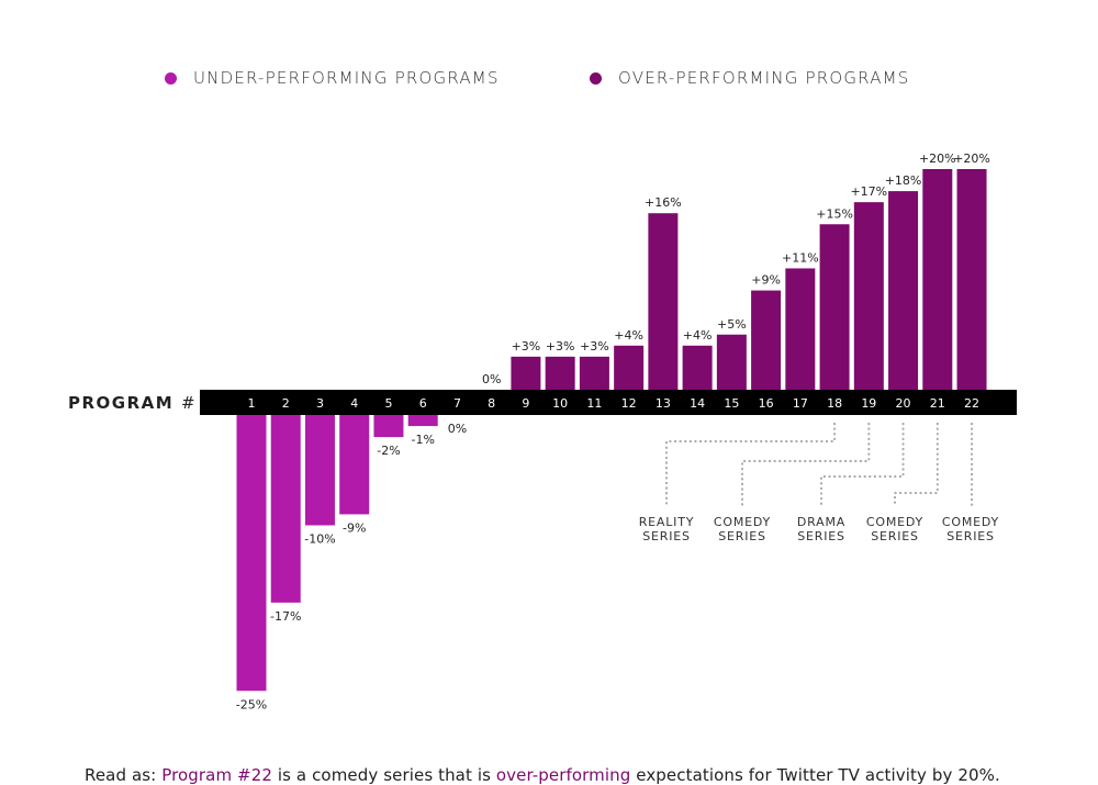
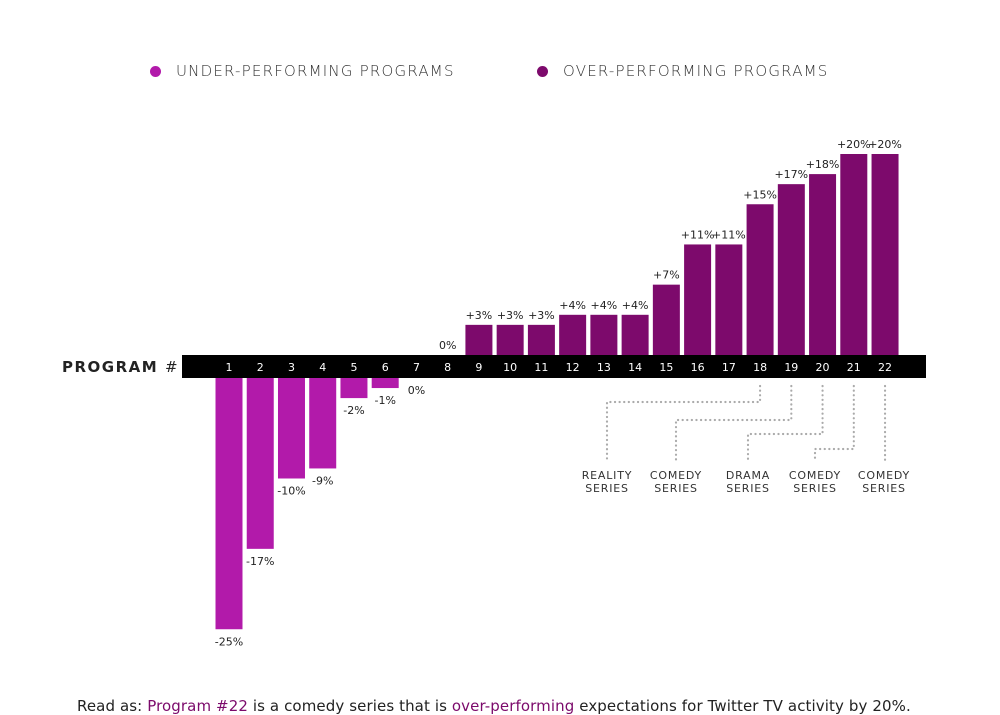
13: +16% -> +4%
15: +5% -> +7%
16: +9% -> +11%
